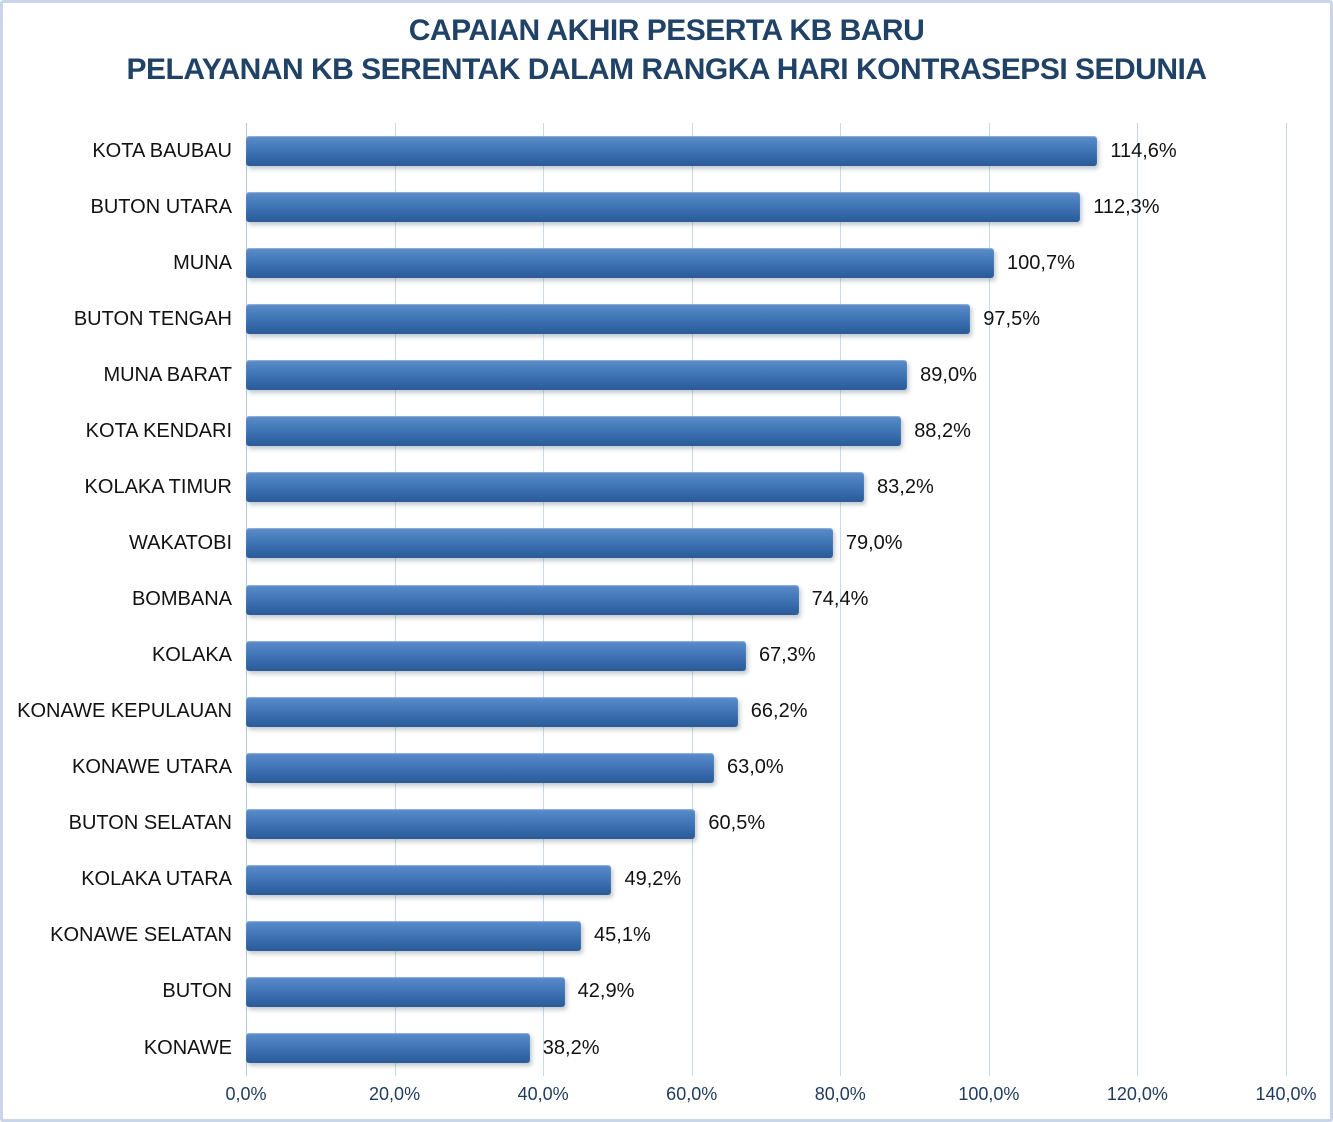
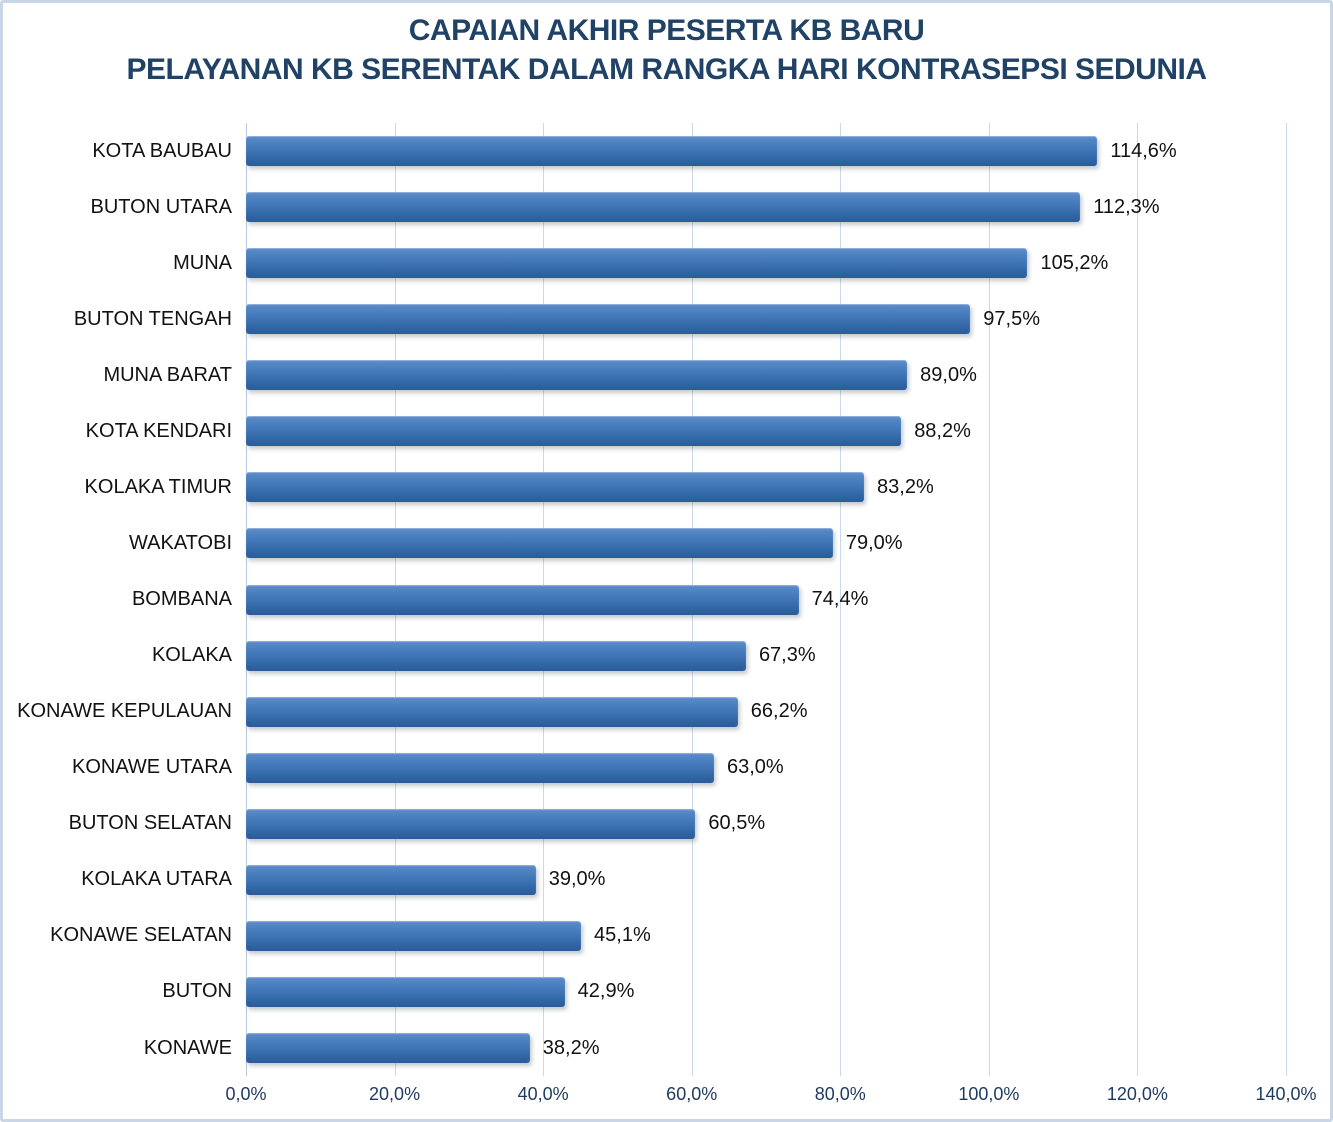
MUNA: 100,7% -> 105,2%
KOLAKA UTARA: 49,2% -> 39,0%
